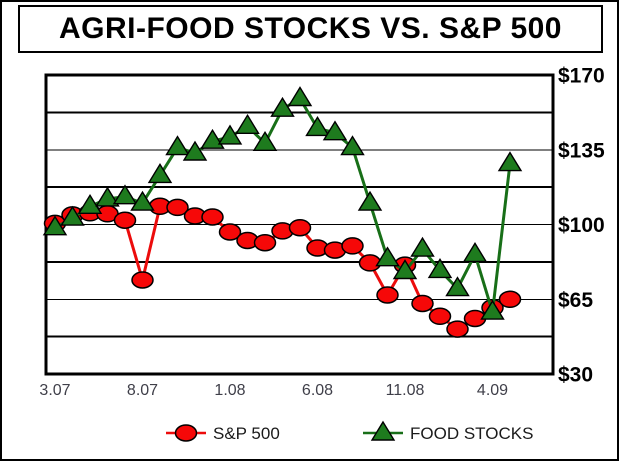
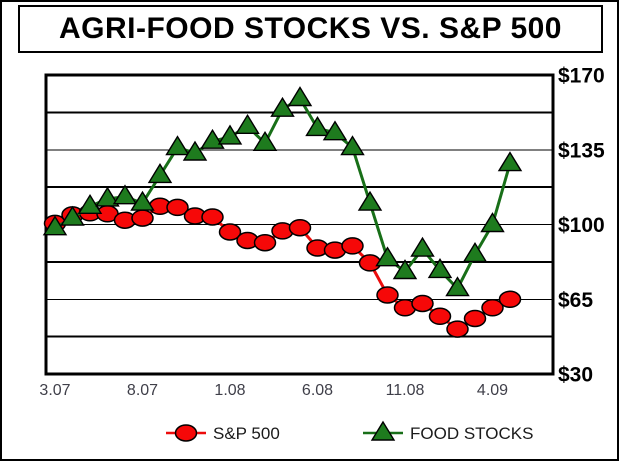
S&P 500/8.07: $74 -> $103
S&P 500/11.08: $81 -> $61
FOOD STOCKS/4.09: $59 -> $100
